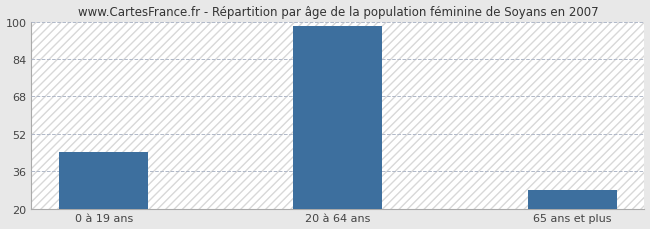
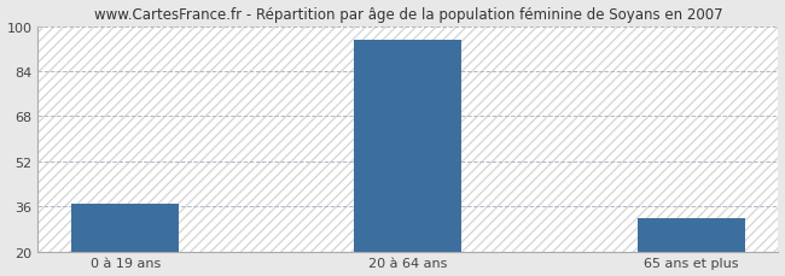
0 à 19 ans: 44 -> 37
20 à 64 ans: 98 -> 95
65 ans et plus: 28 -> 32
